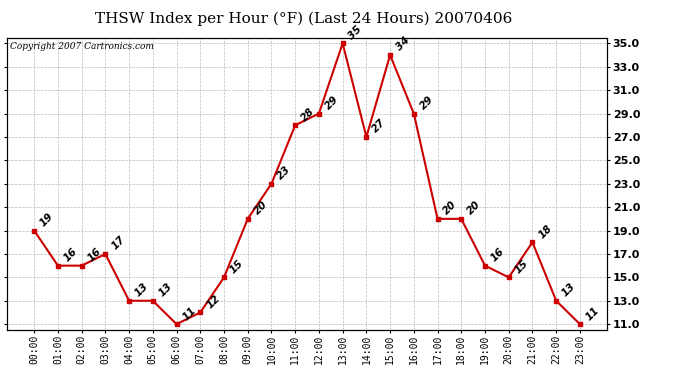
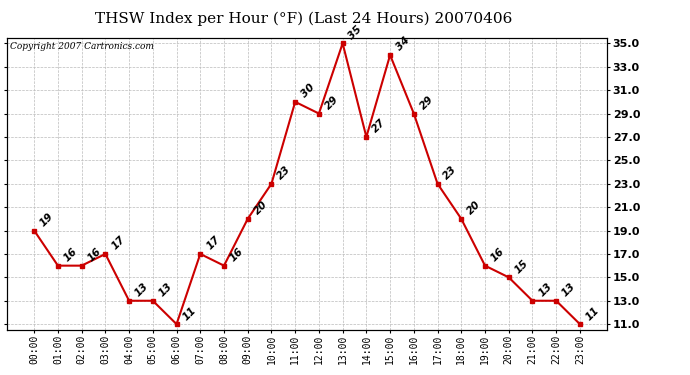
07:00: 12 -> 17
08:00: 15 -> 16
11:00: 28 -> 30
17:00: 20 -> 23
21:00: 18 -> 13
